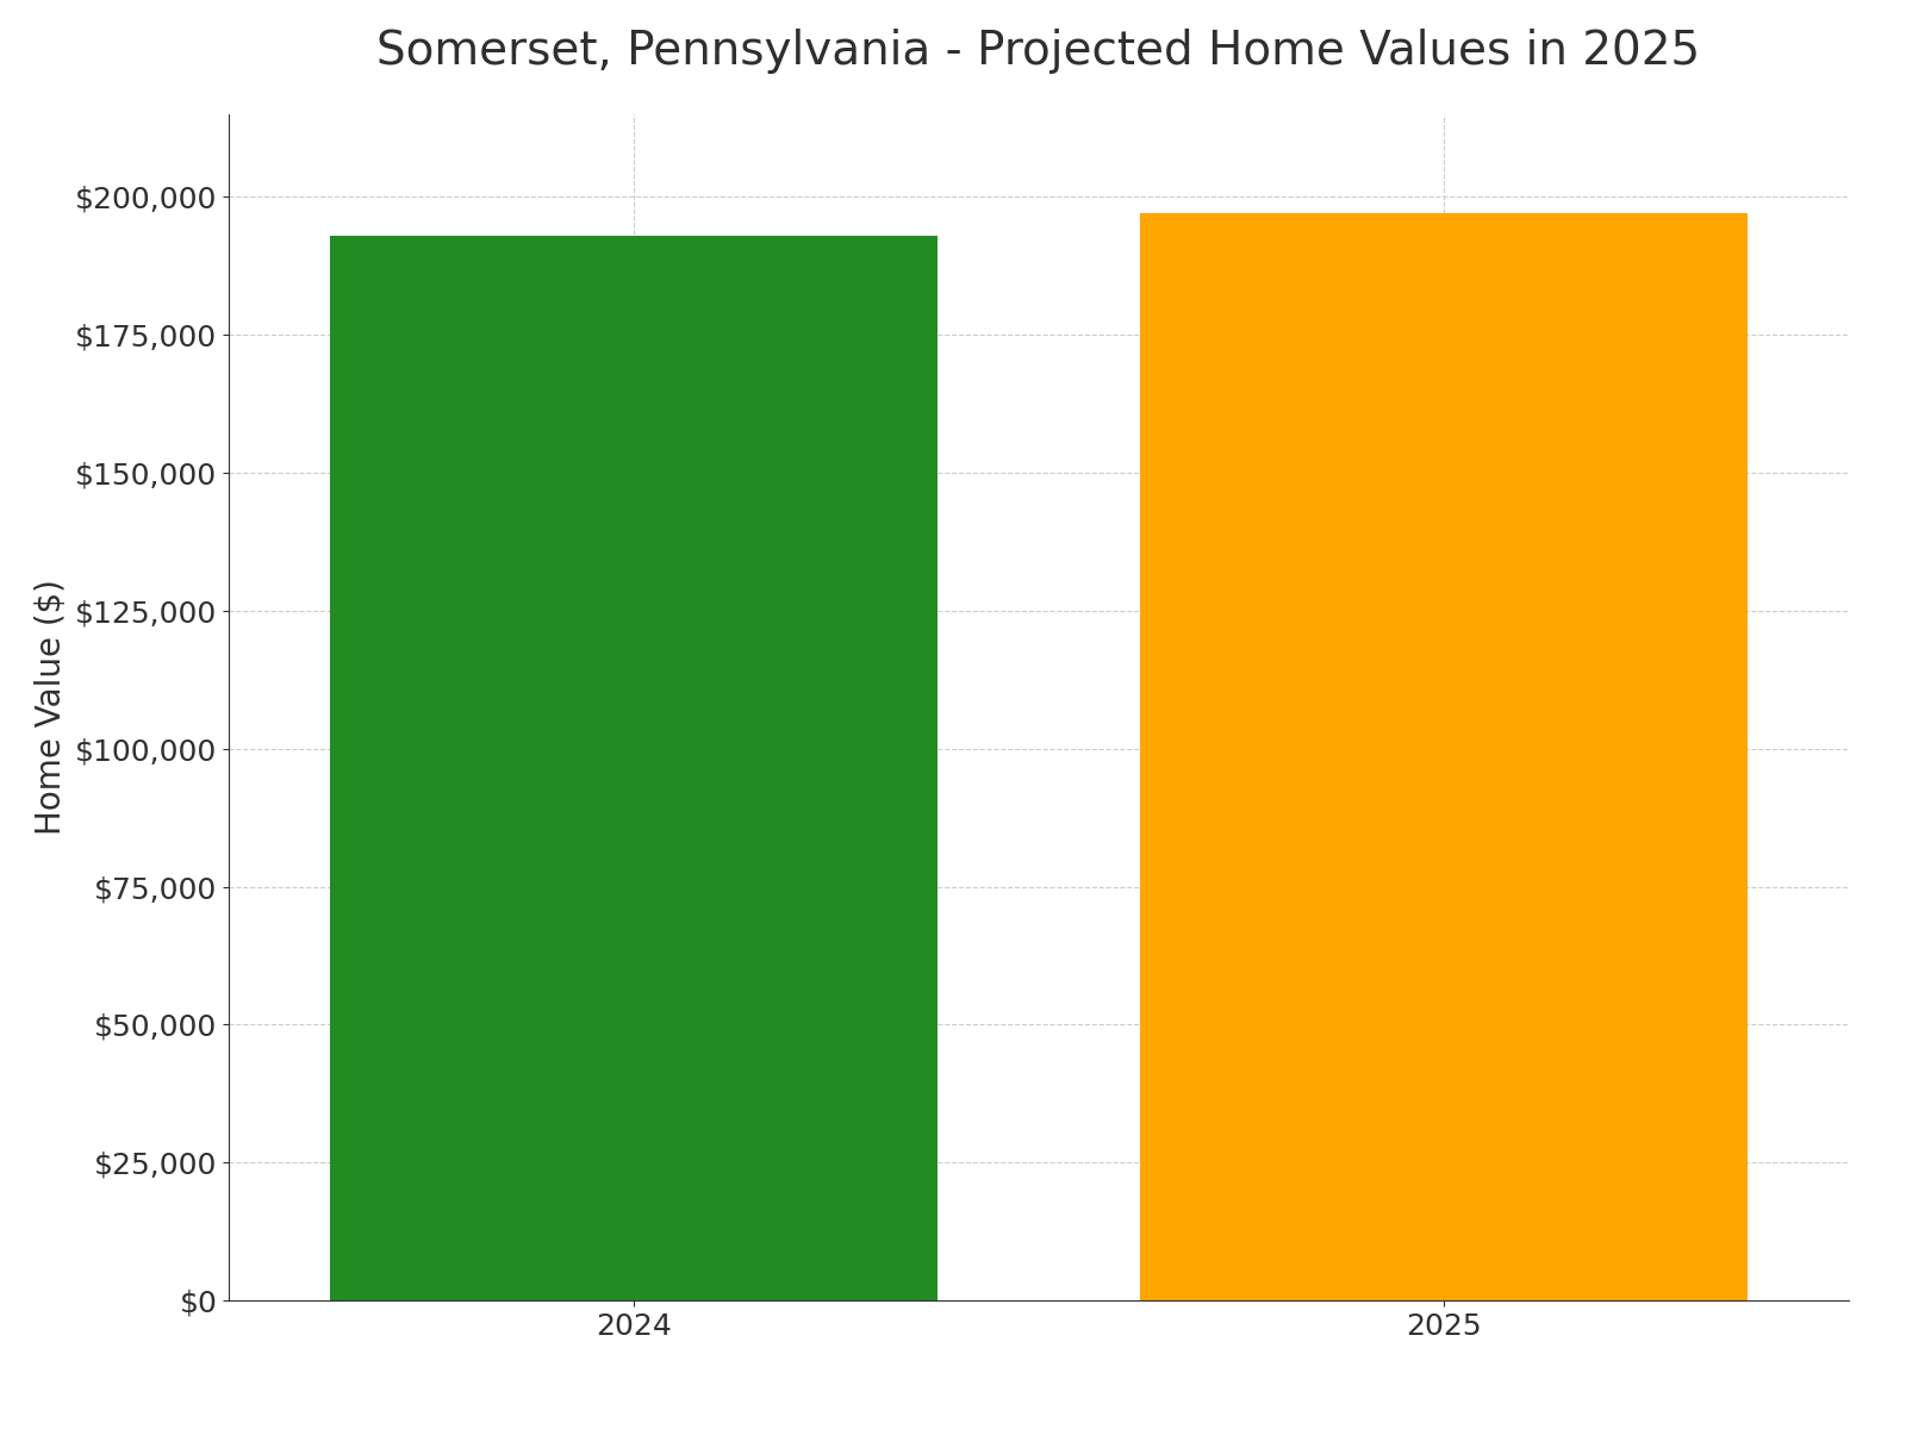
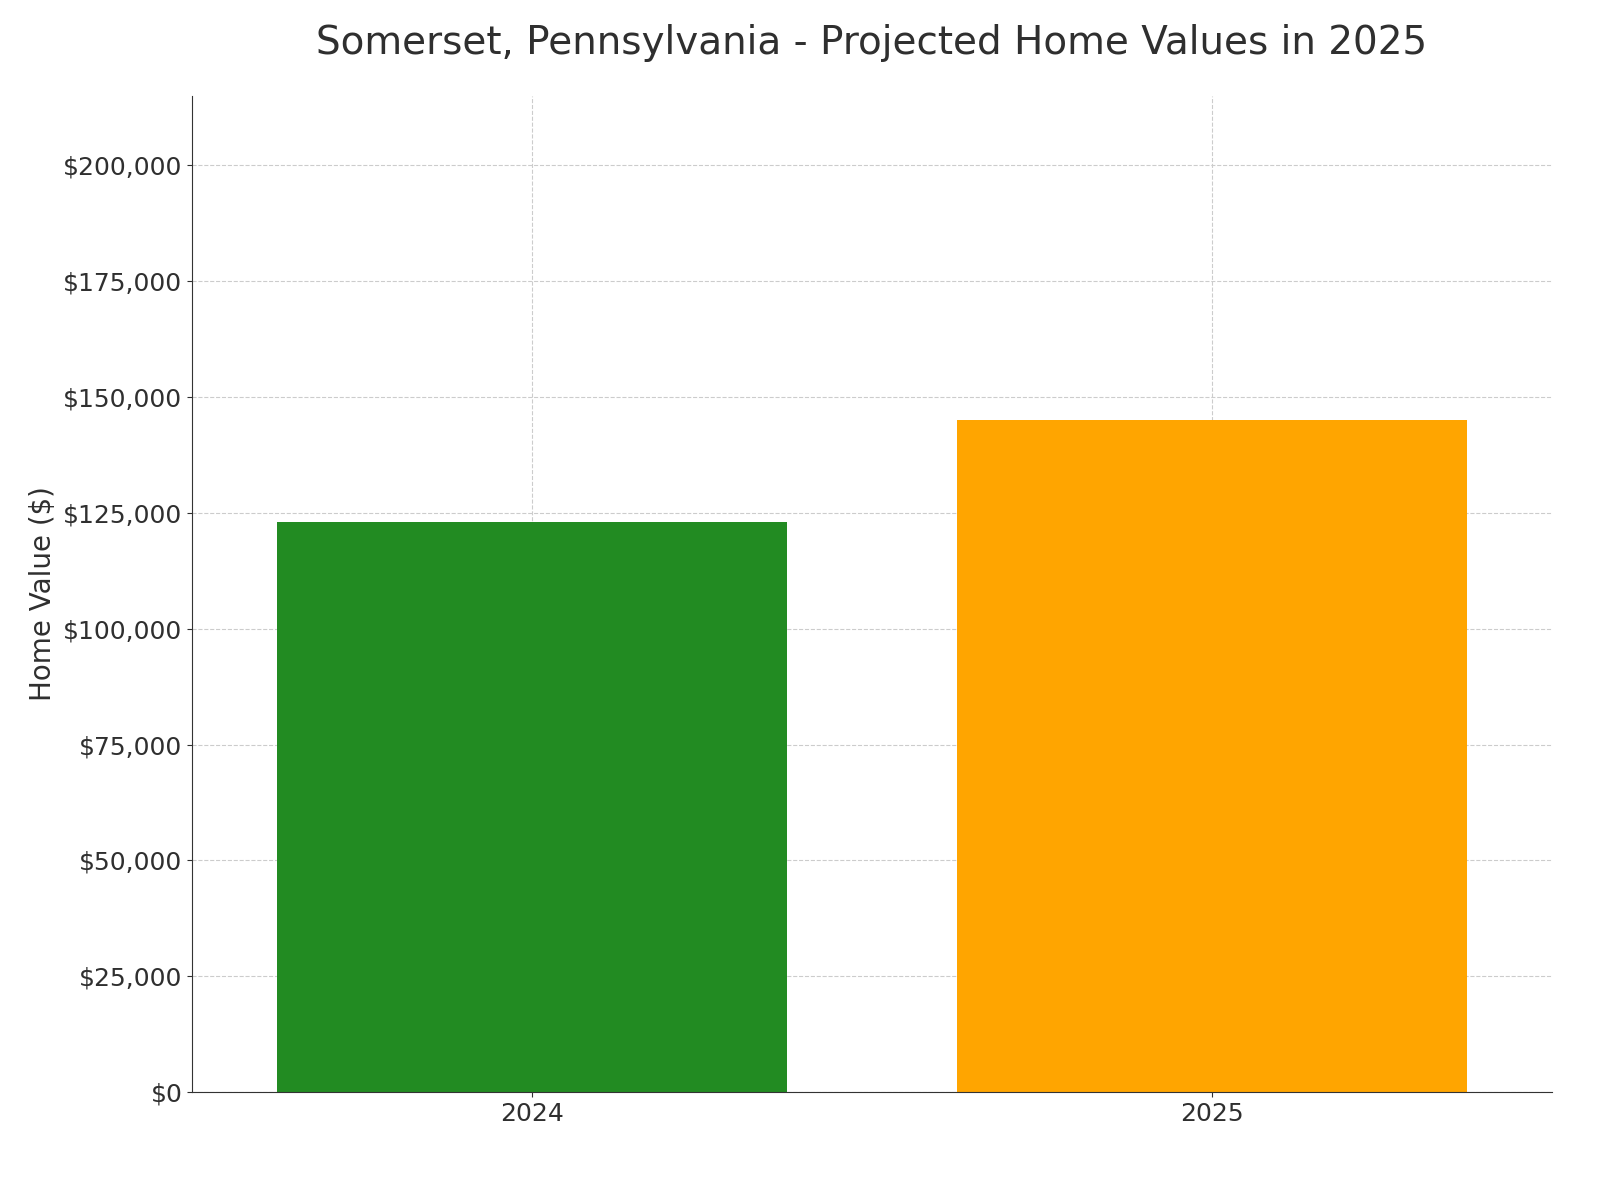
2024: $193,000 -> $123,000
2025: $197,000 -> $145,000
